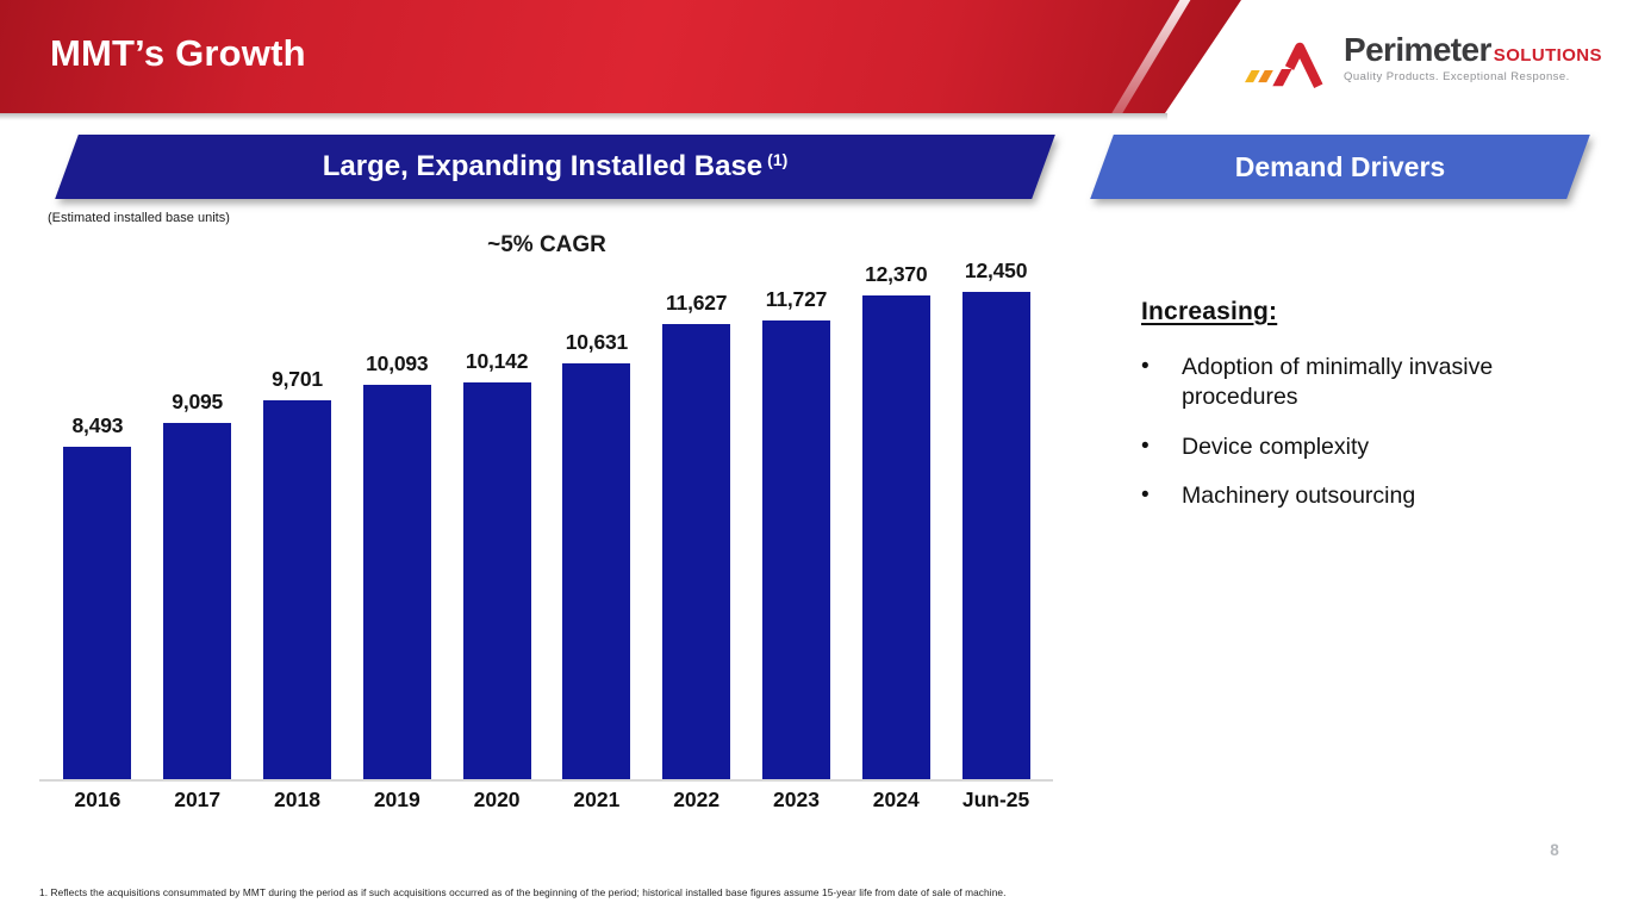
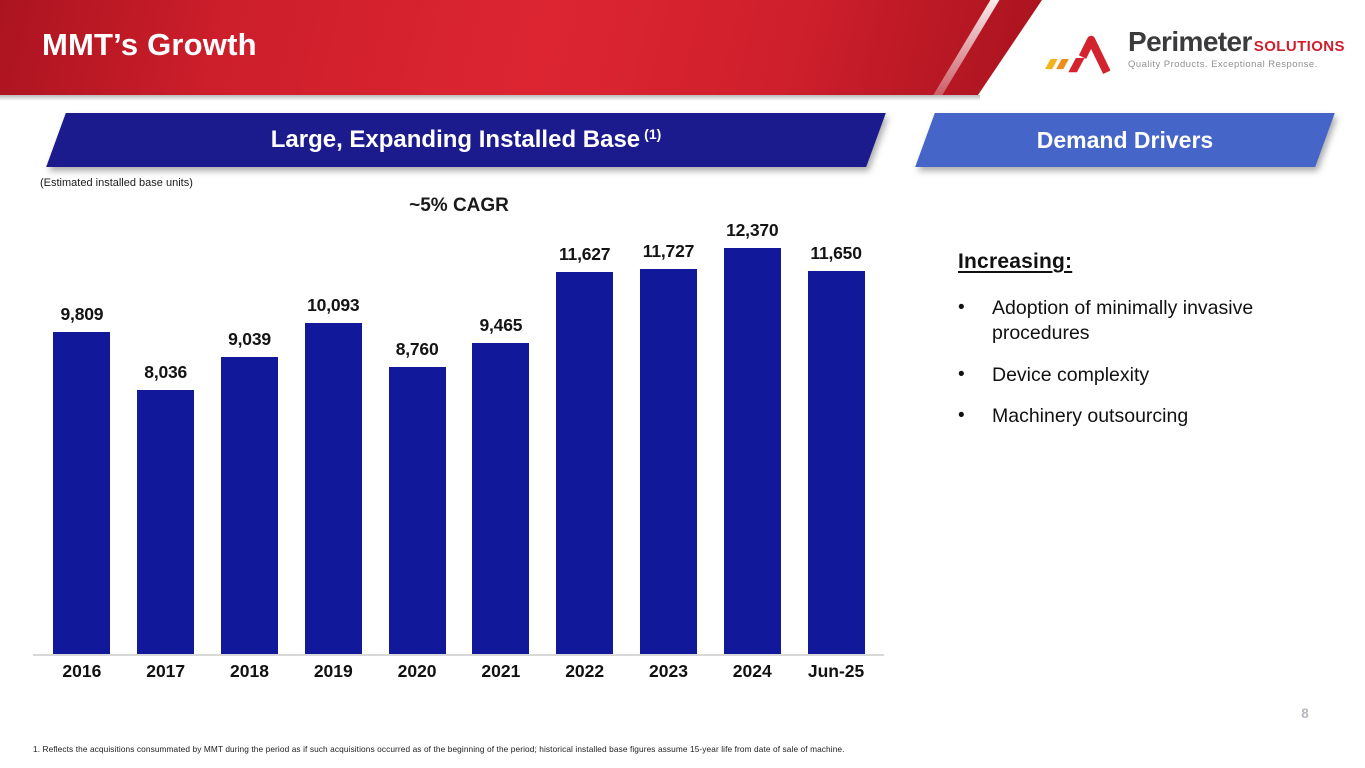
2016: 8,493 -> 9,809
2017: 9,095 -> 8,036
2018: 9,701 -> 9,039
2020: 10,142 -> 8,760
2021: 10,631 -> 9,465
Jun-25: 12,450 -> 11,650
